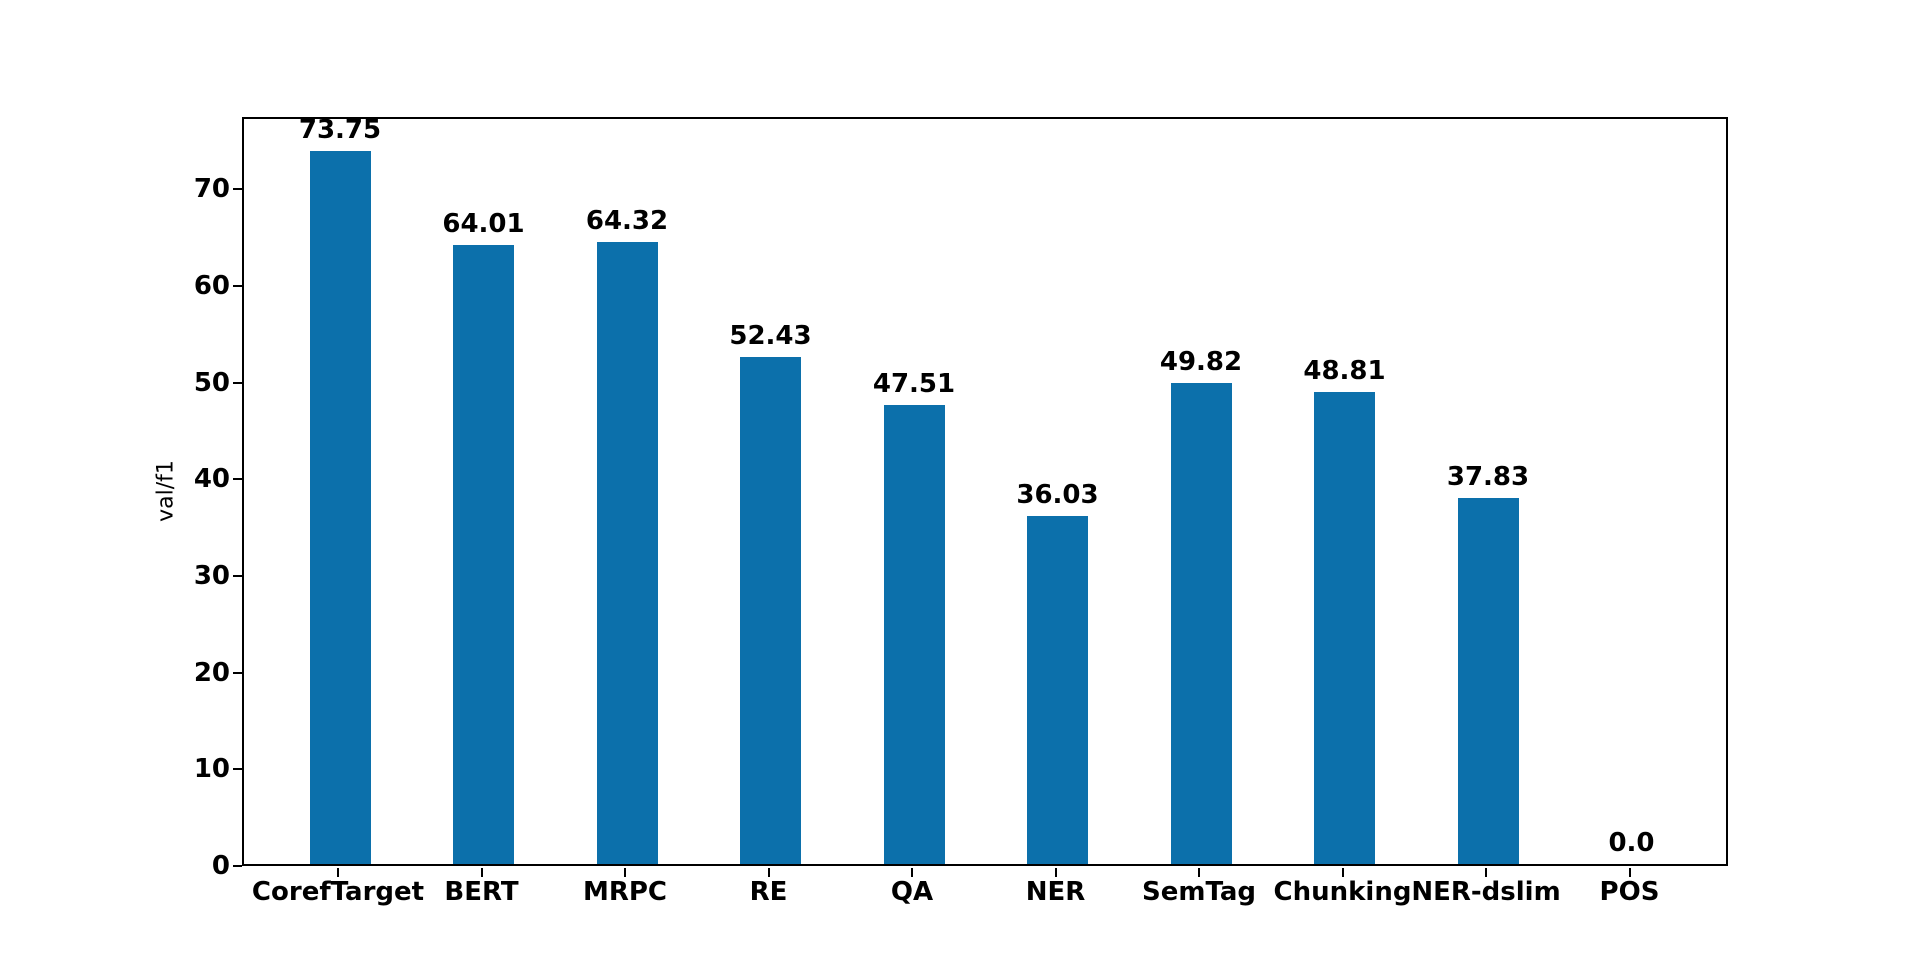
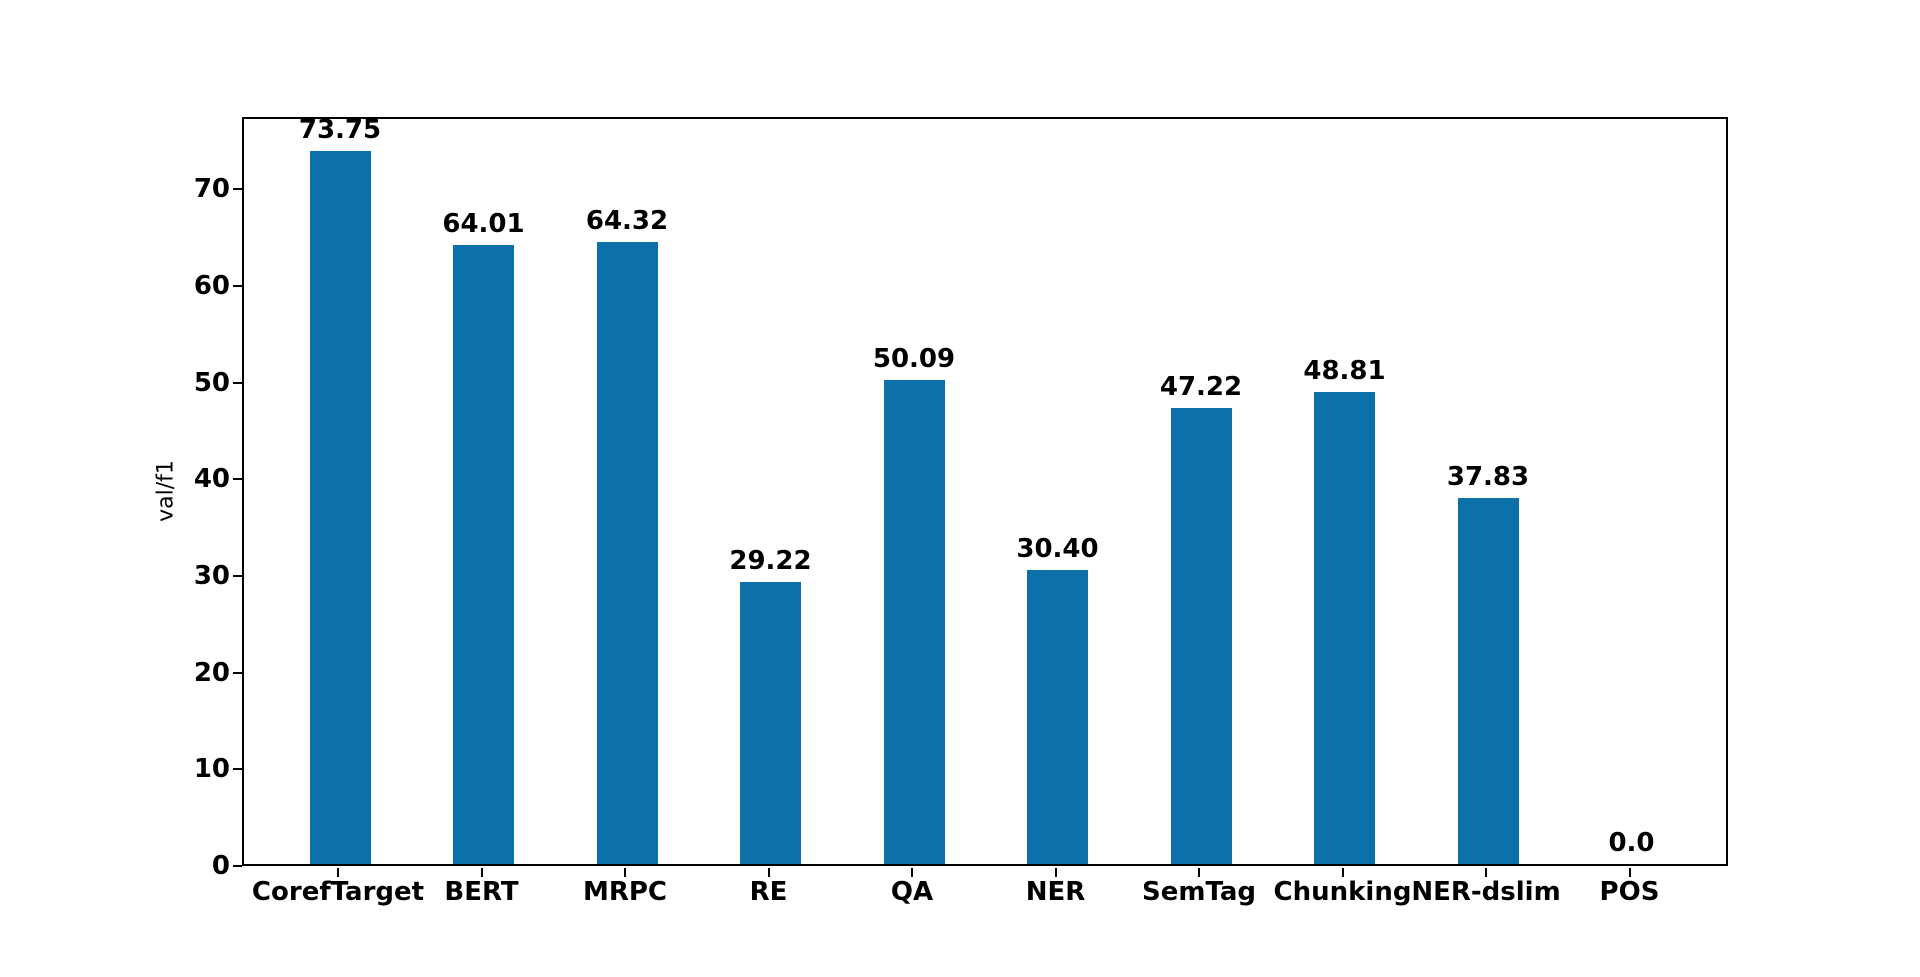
RE: 52.43 -> 29.22
QA: 47.51 -> 50.09
NER: 36.03 -> 30.40
SemTag: 49.82 -> 47.22
